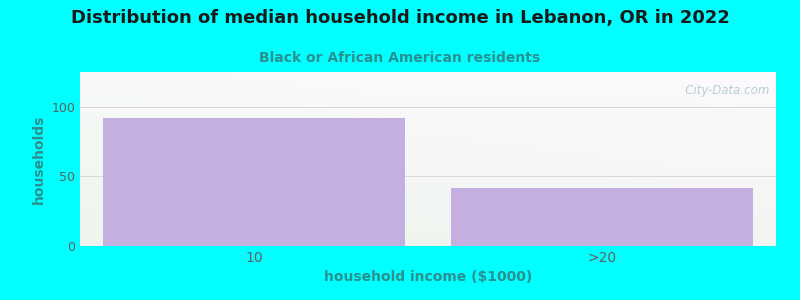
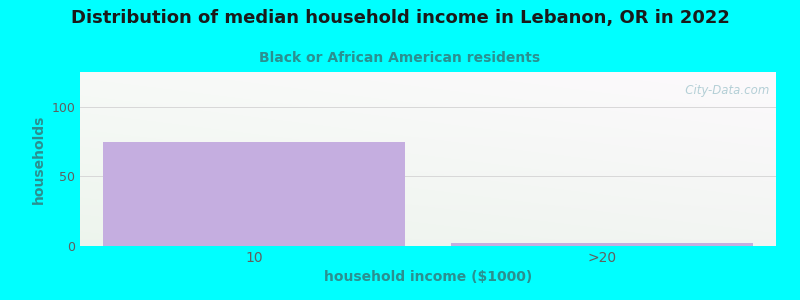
10: 92 -> 75
>20: 42 -> 2
